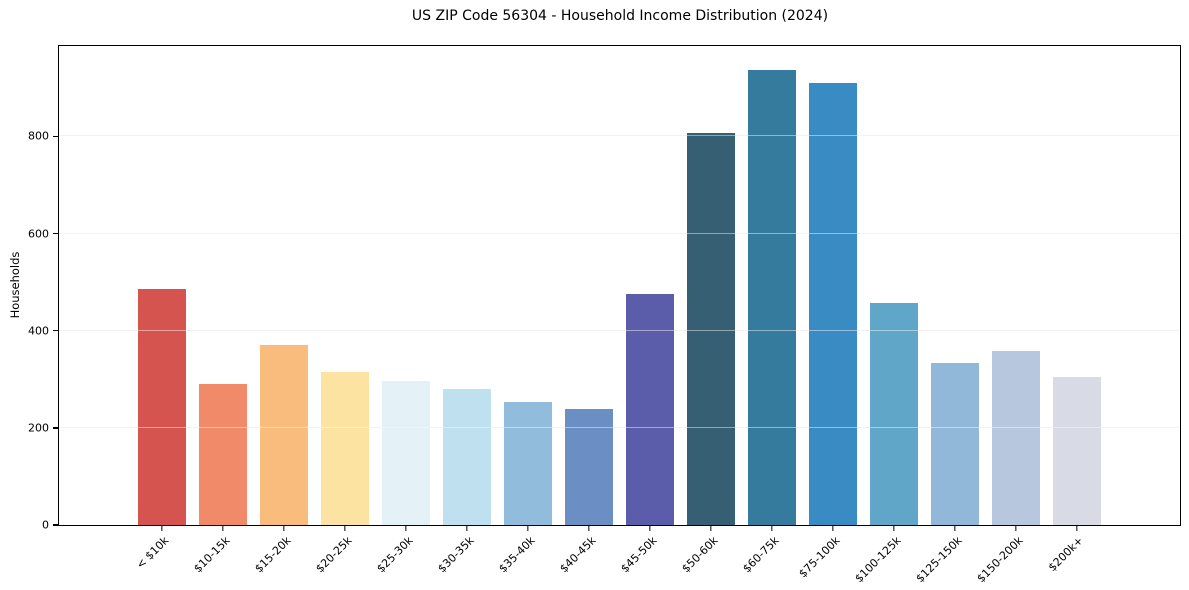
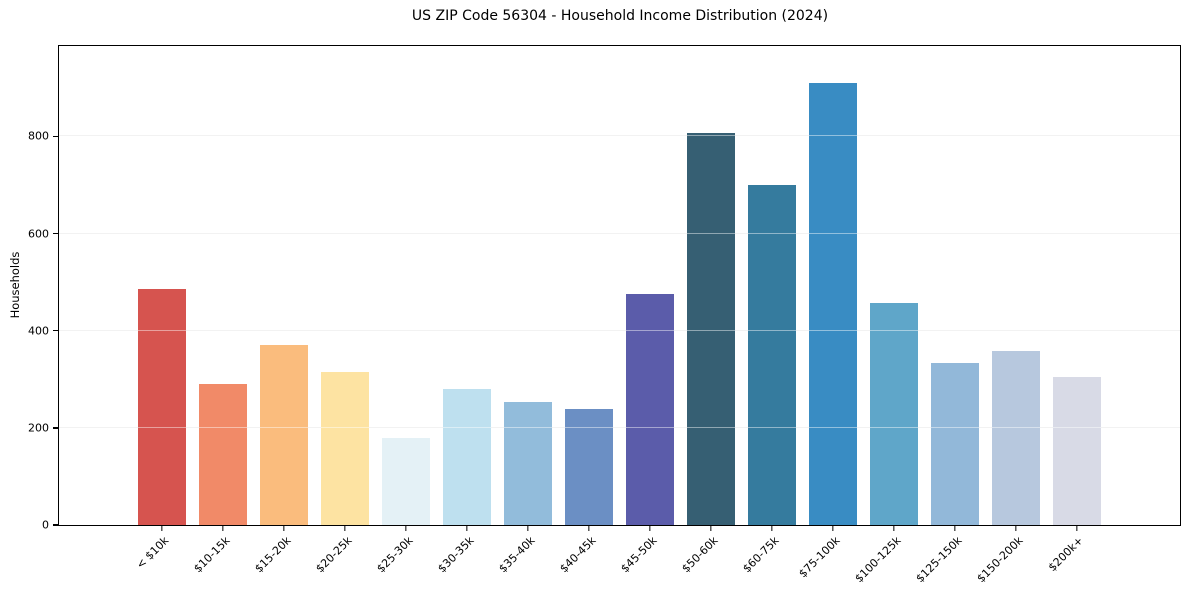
$25-30k: 300 -> 180
$60-75k: 940 -> 700
